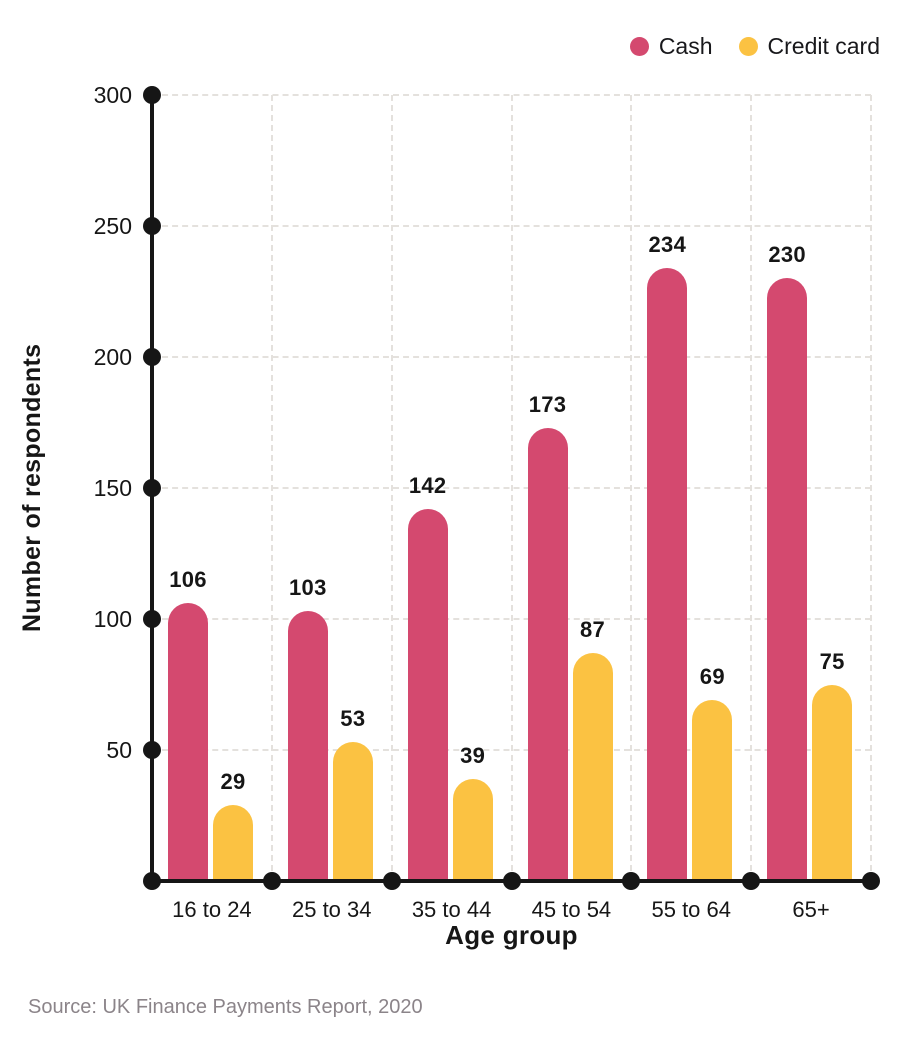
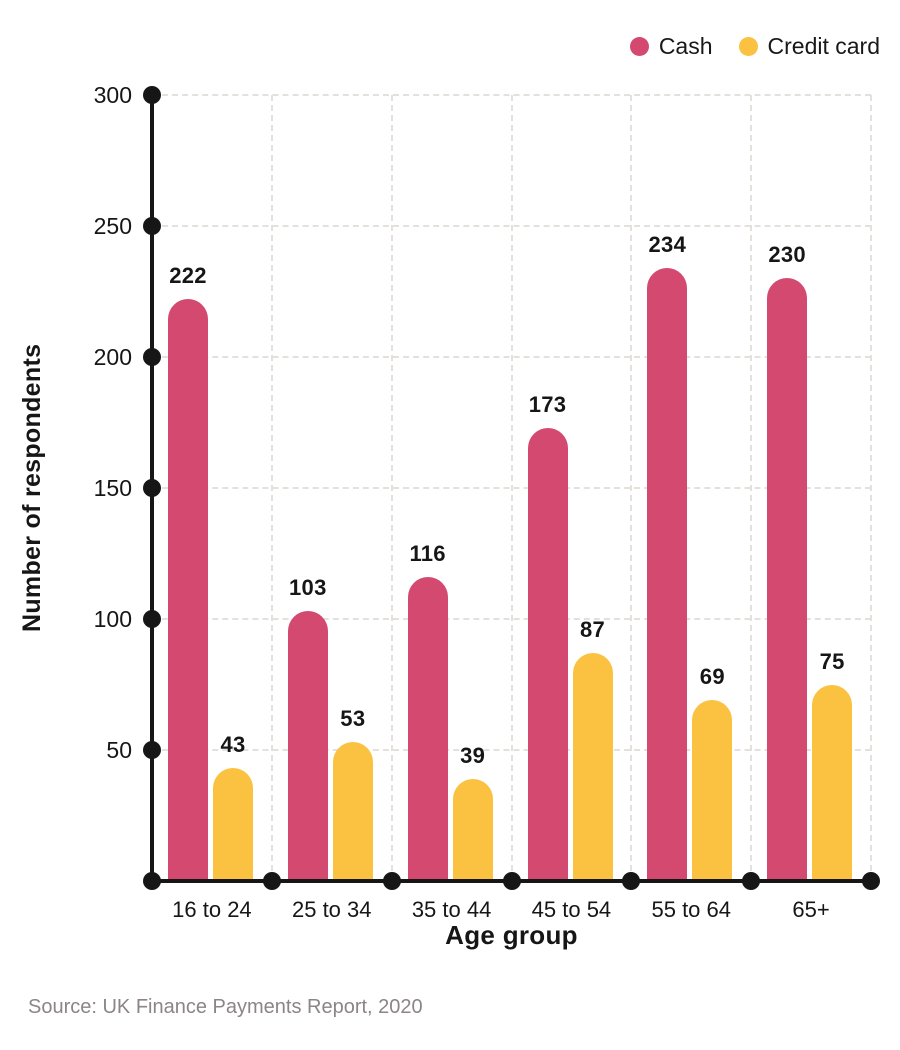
Cash/16 to 24: 106 -> 222
Credit card/16 to 24: 29 -> 43
Cash/35 to 44: 142 -> 116
